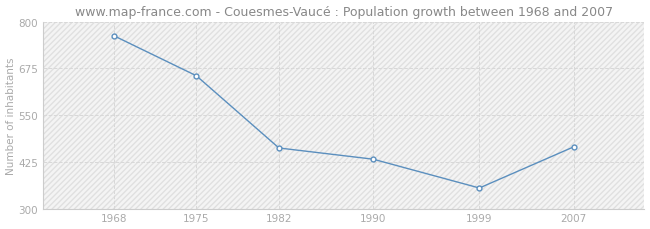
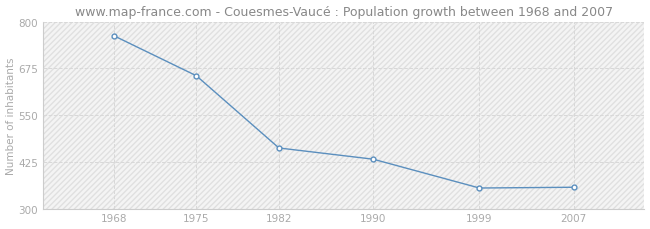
2007: 465 -> 357
